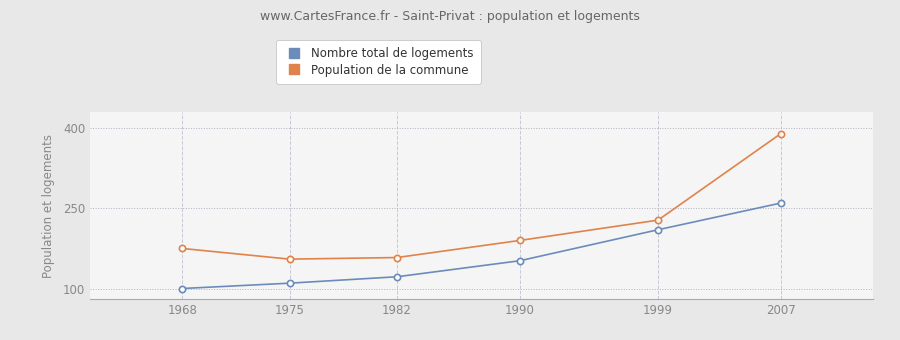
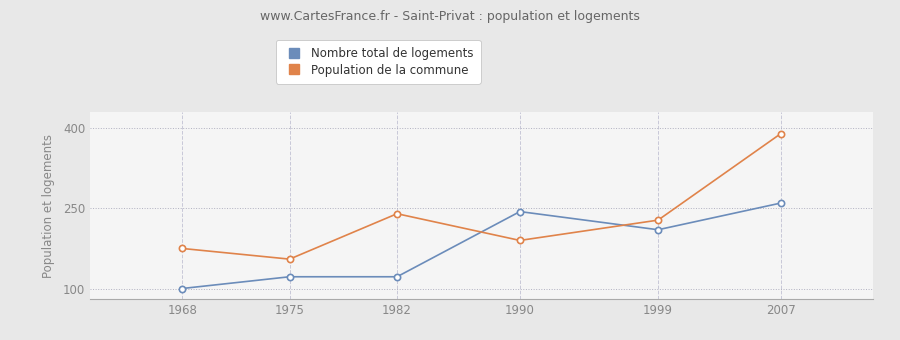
Nombre total de logements/1975: 110 -> 122
Population de la commune/1982: 158 -> 240
Nombre total de logements/1990: 152 -> 244
